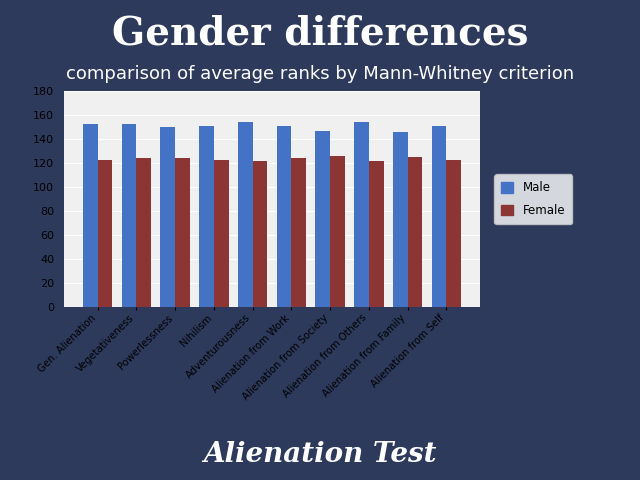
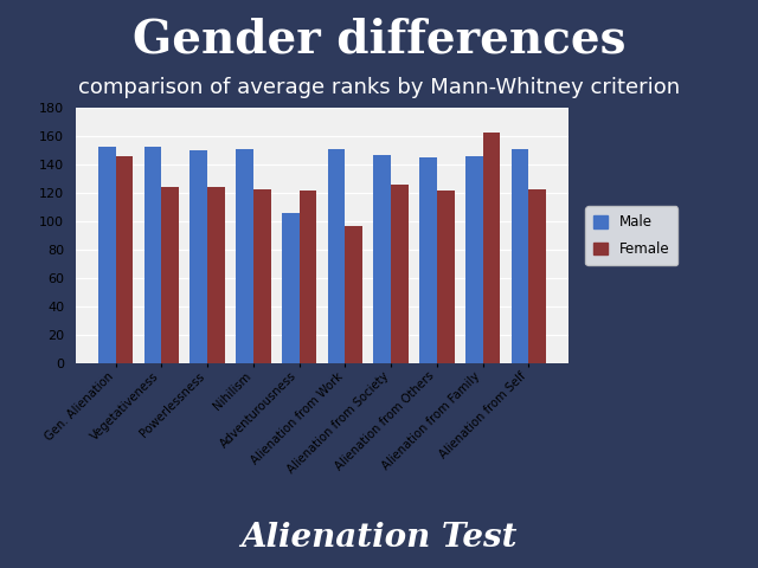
Female/Gen. Alienation: 123 -> 146
Male/Adventurousness: 154 -> 106
Female/Alienation from Work: 124 -> 97
Male/Alienation from Others: 154 -> 145
Female/Alienation from Family: 125 -> 163
